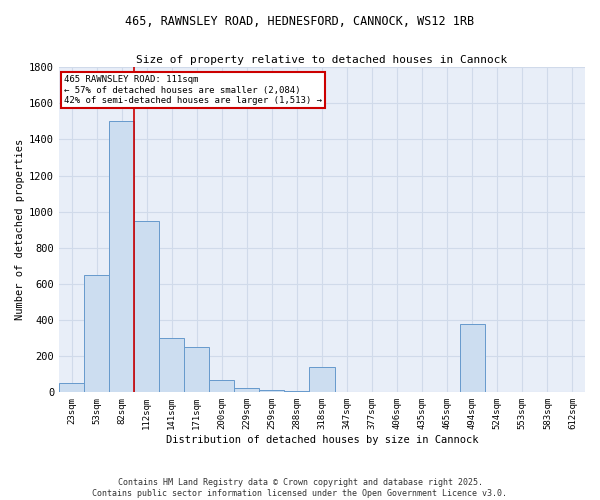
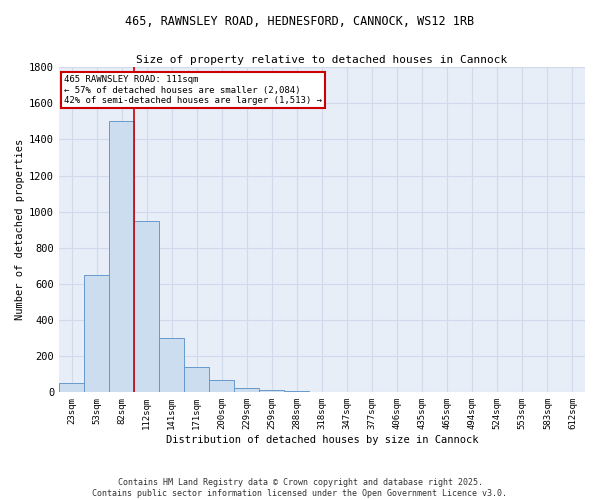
171sqm: 250 -> 140
318sqm: 140 -> 0
494sqm: 380 -> 0
